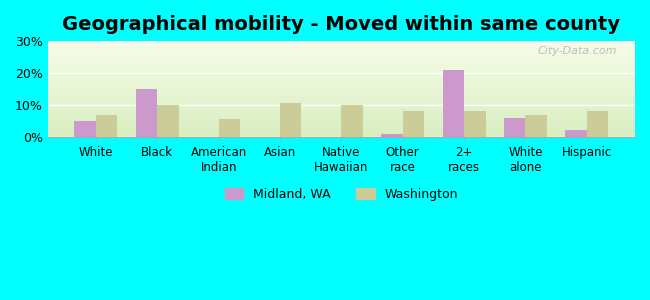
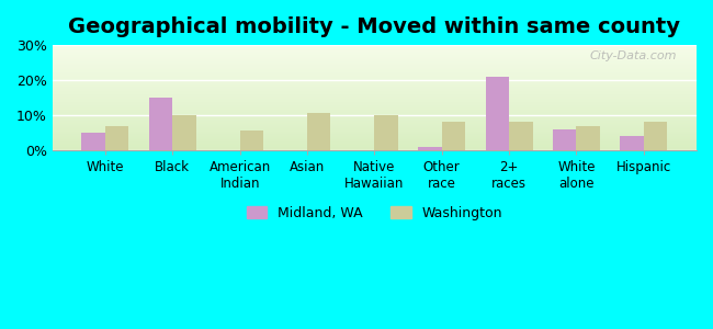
Midland, WA/Hispanic: 2% -> 4%
